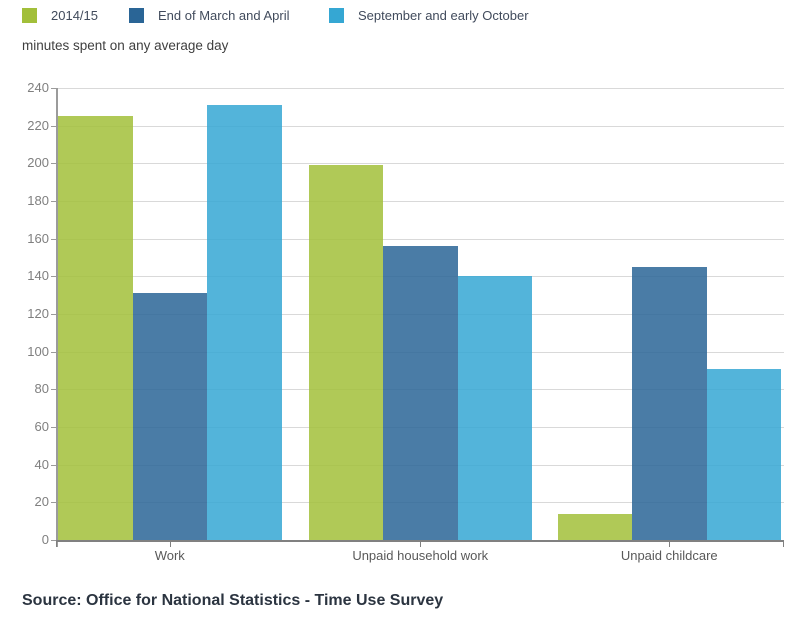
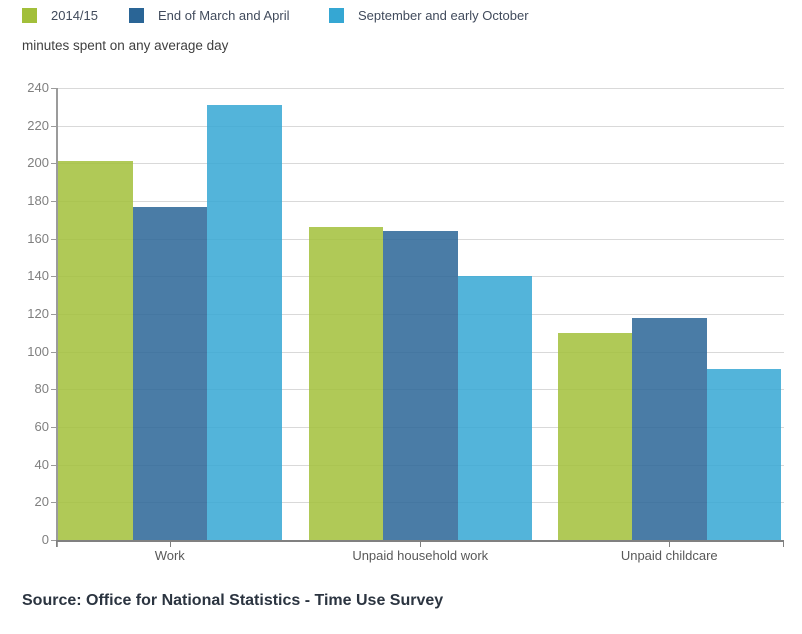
2014/15/Work: 225 -> 201
End of March and April/Work: 131 -> 177
2014/15/Unpaid household work: 199 -> 166
End of March and April/Unpaid household work: 156 -> 164
2014/15/Unpaid childcare: 14 -> 110
End of March and April/Unpaid childcare: 145 -> 118
